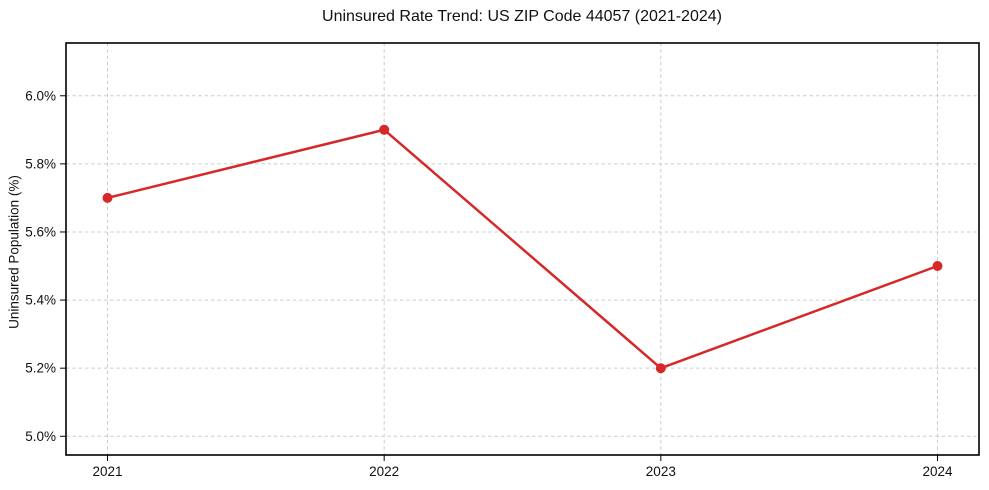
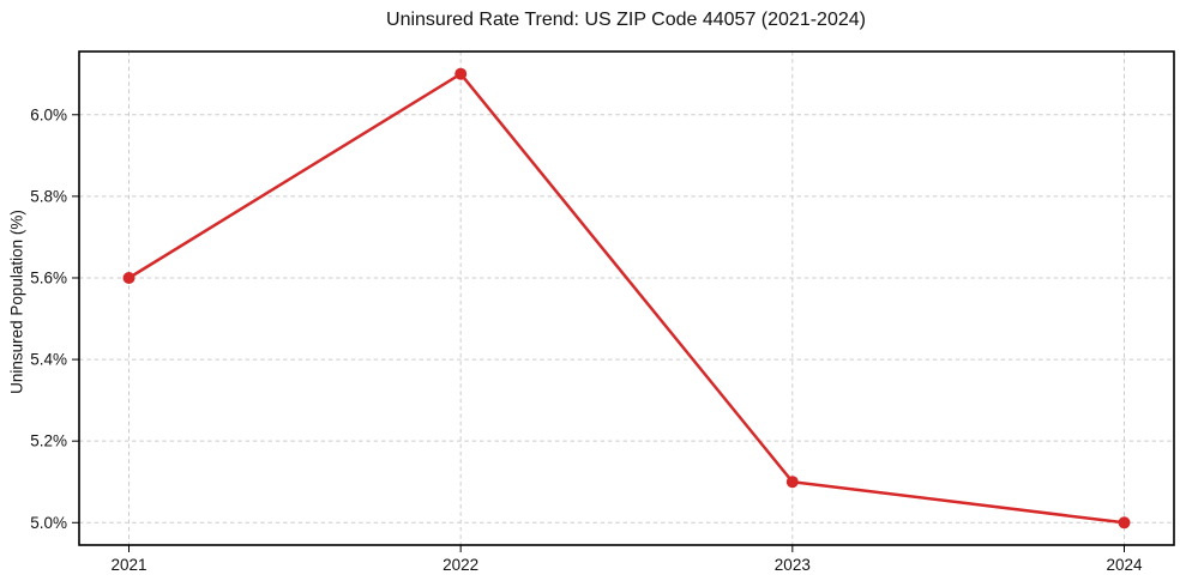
2021: 5.7% -> 5.6%
2022: 5.9% -> 6.1%
2023: 5.2% -> 5.1%
2024: 5.5% -> 5.0%
